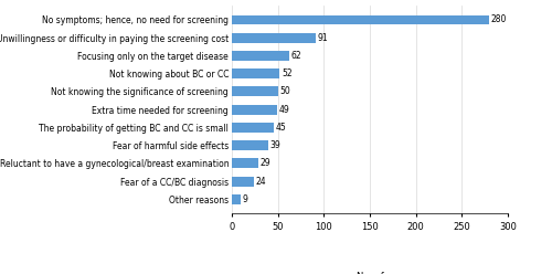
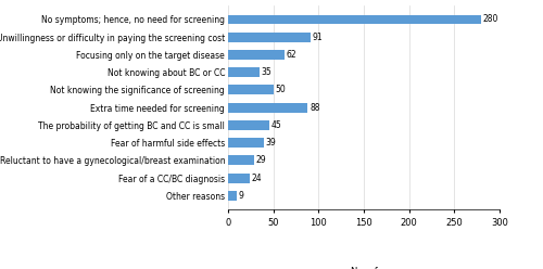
Not knowing about BC or CC: 52 -> 35
Extra time needed for screening: 49 -> 88
